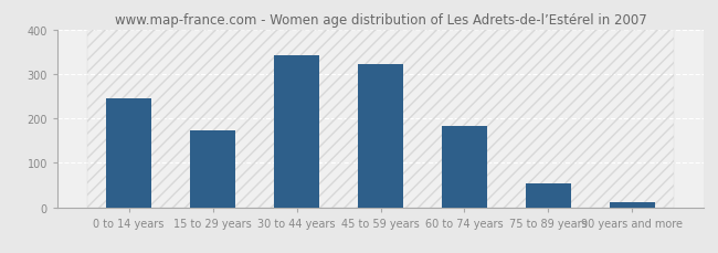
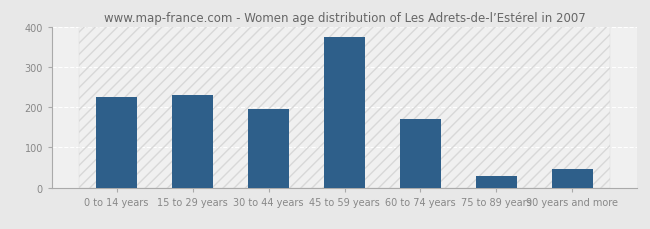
0 to 14 years: 245 -> 225
15 to 29 years: 172 -> 230
30 to 44 years: 341 -> 195
45 to 59 years: 323 -> 375
60 to 74 years: 184 -> 170
75 to 89 years: 54 -> 30
90 years and more: 11 -> 45
